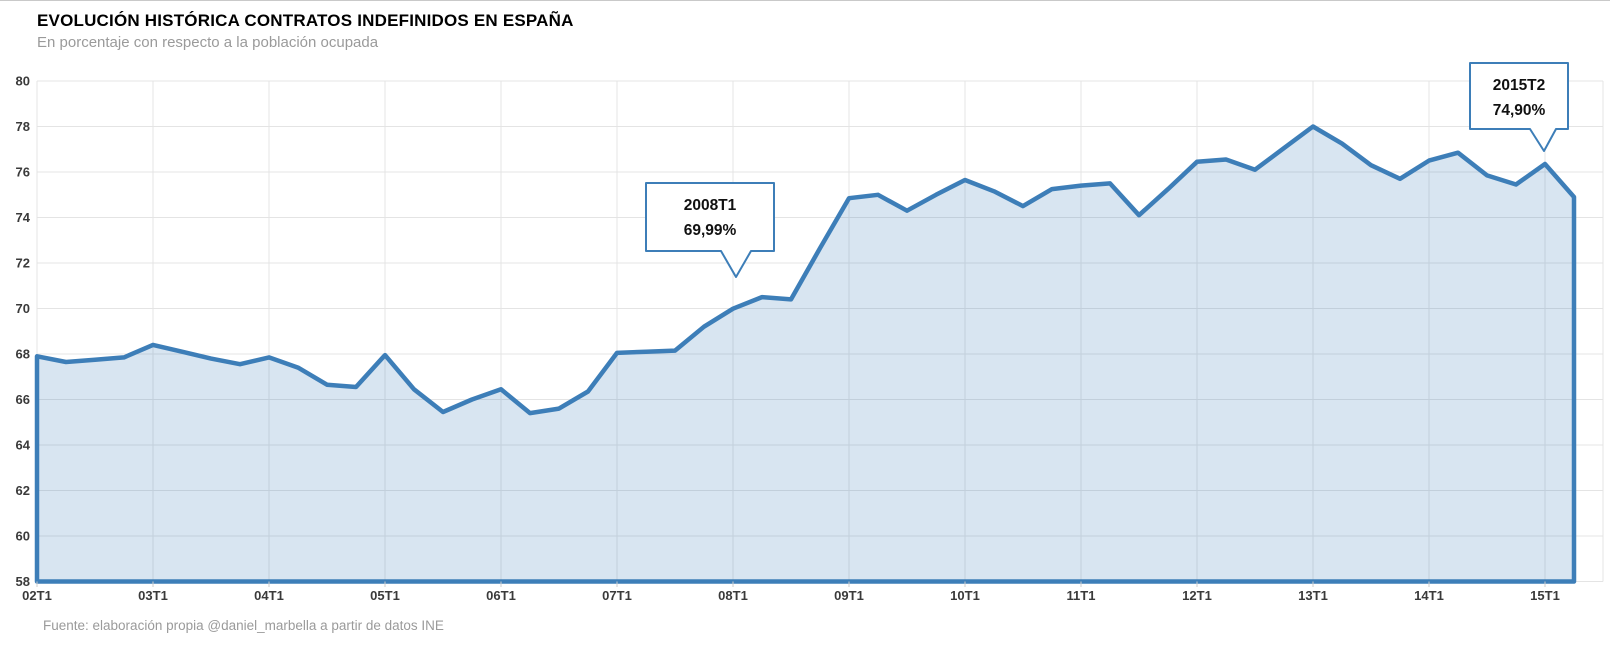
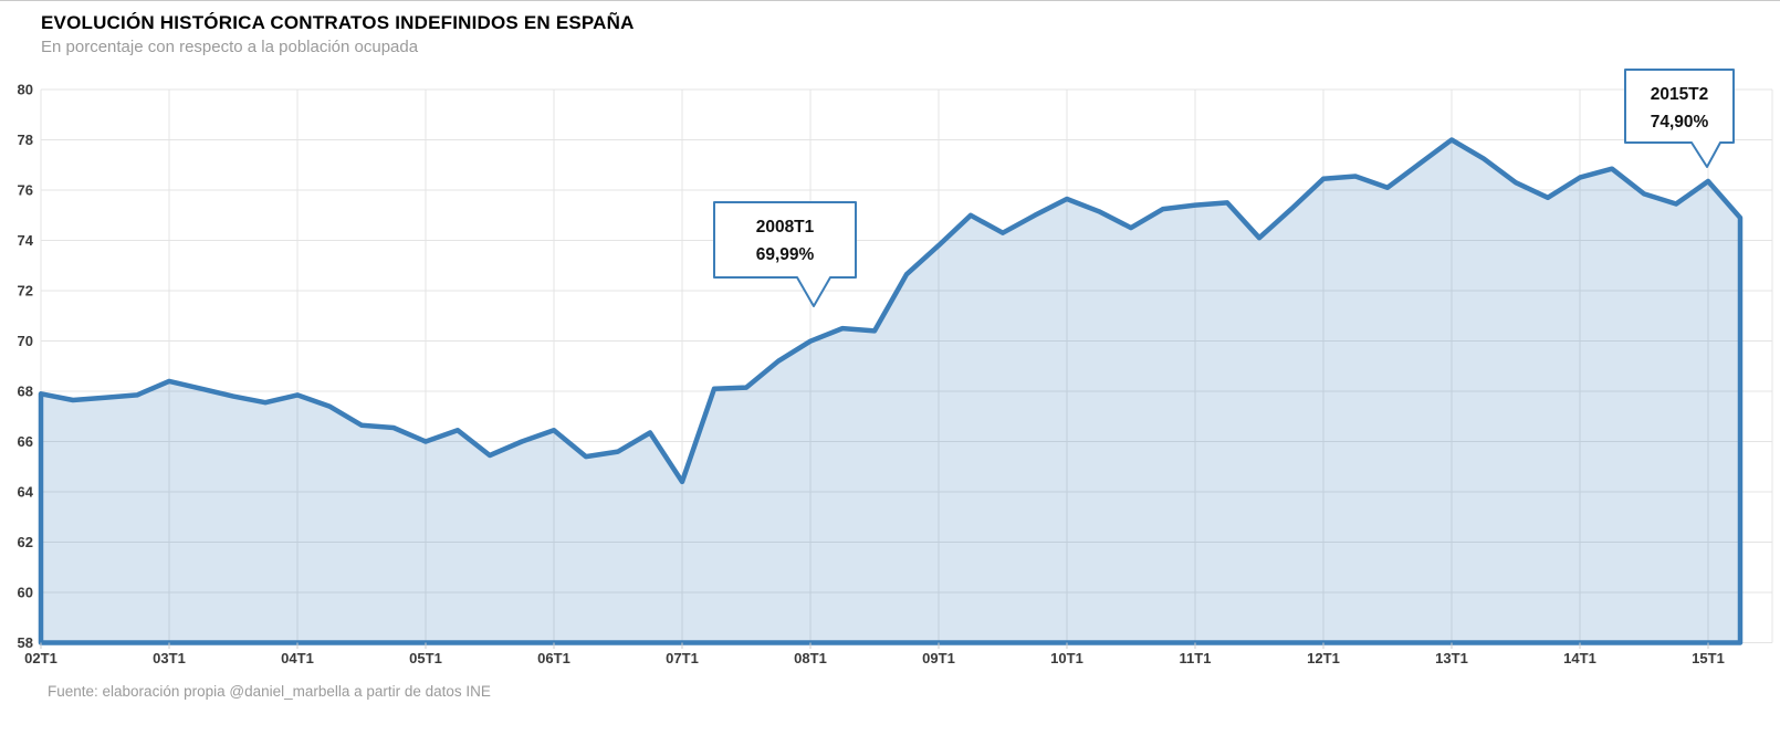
05T1: 68.0 -> 66.0
07T1: 68.0 -> 64.4
09T1: 74.8 -> 73.8
